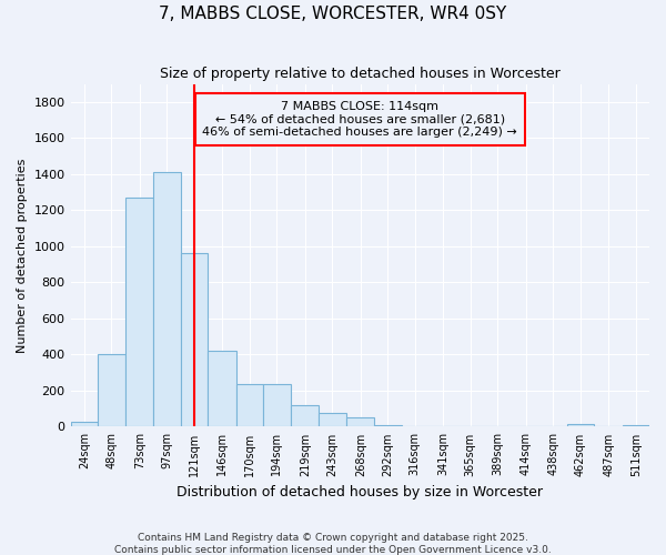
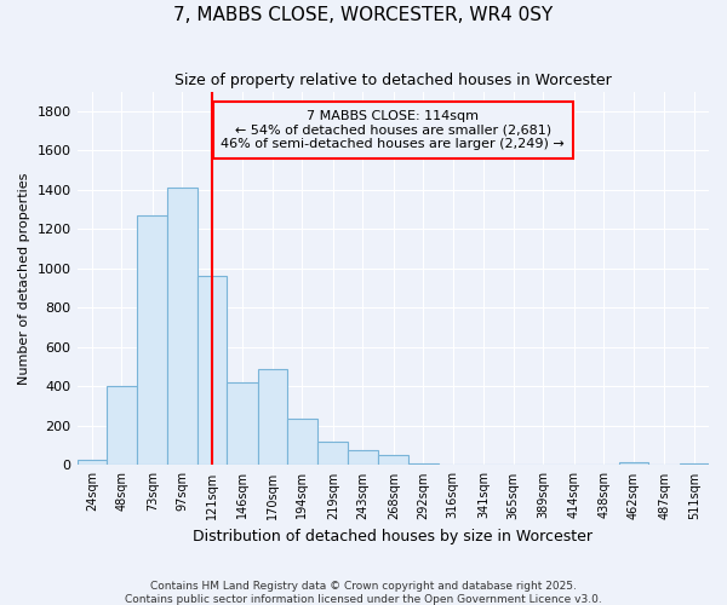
170sqm: 240 -> 490
